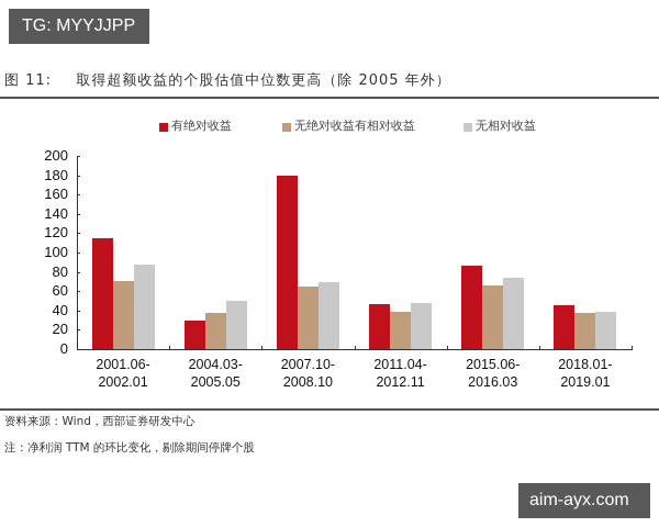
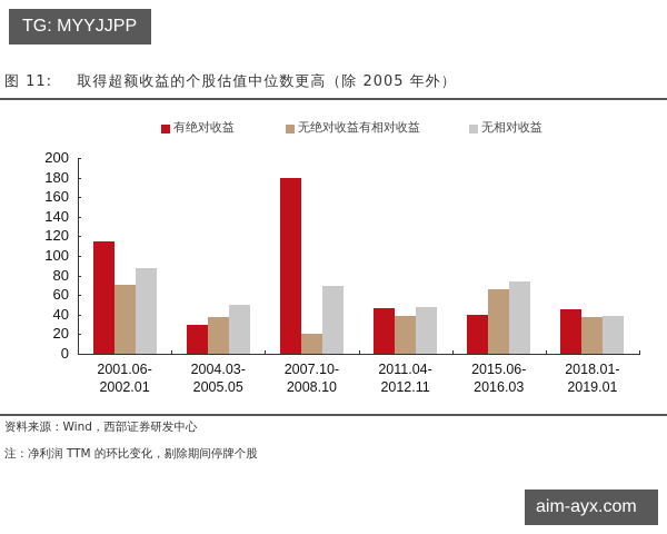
无绝对收益有相对收益/2007.10-2008.10: 60 -> 20
有绝对收益/2015.06-2016.03: 90 -> 40
